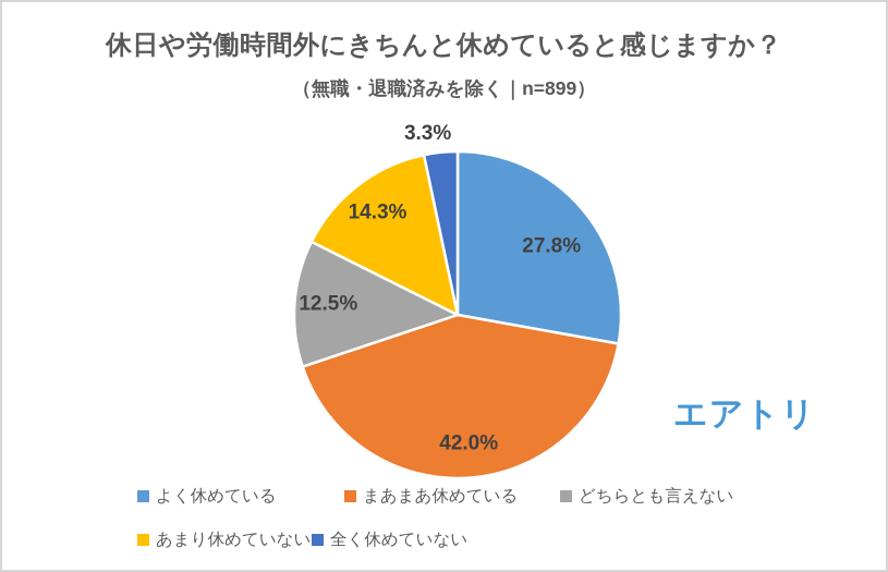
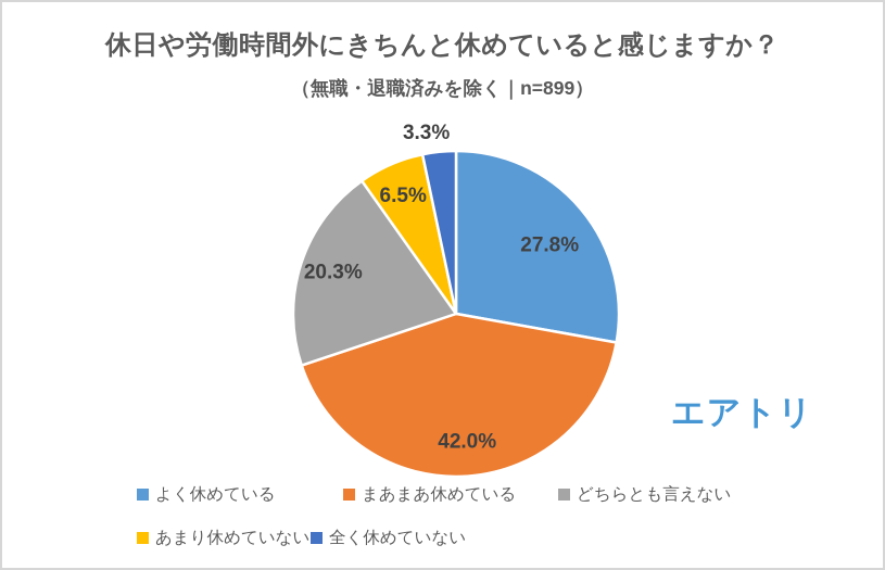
どちらとも言えない: 12.5% -> 20.3%
あまり休めていない: 14.3% -> 6.5%
